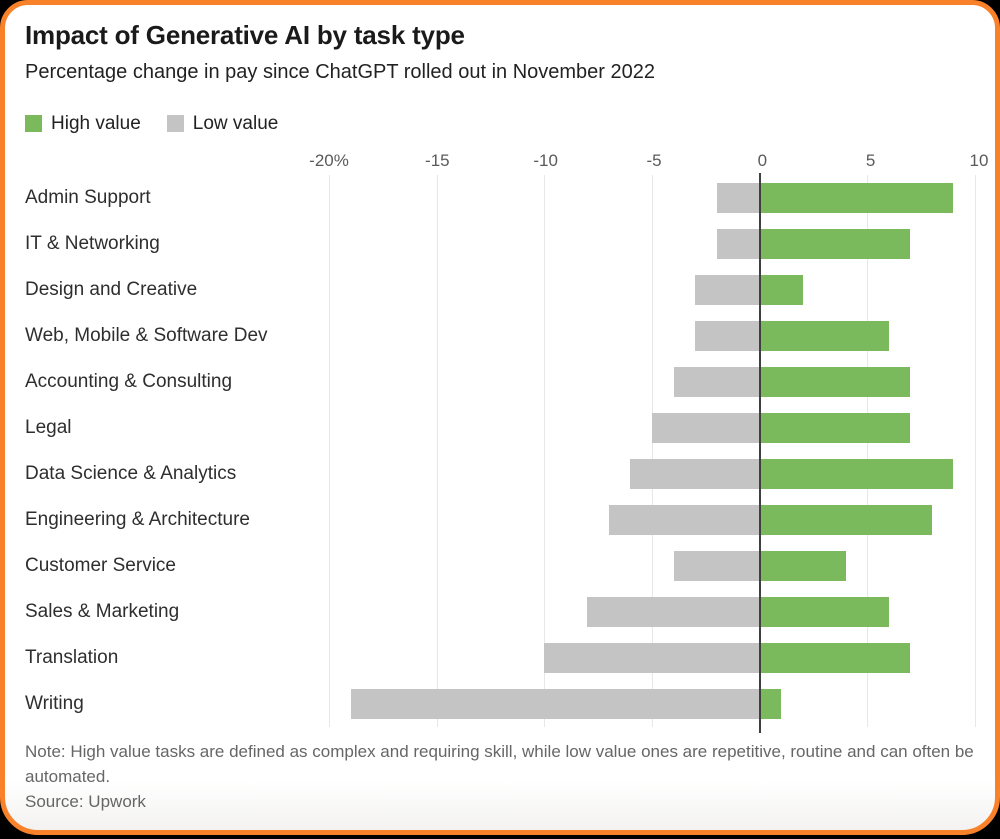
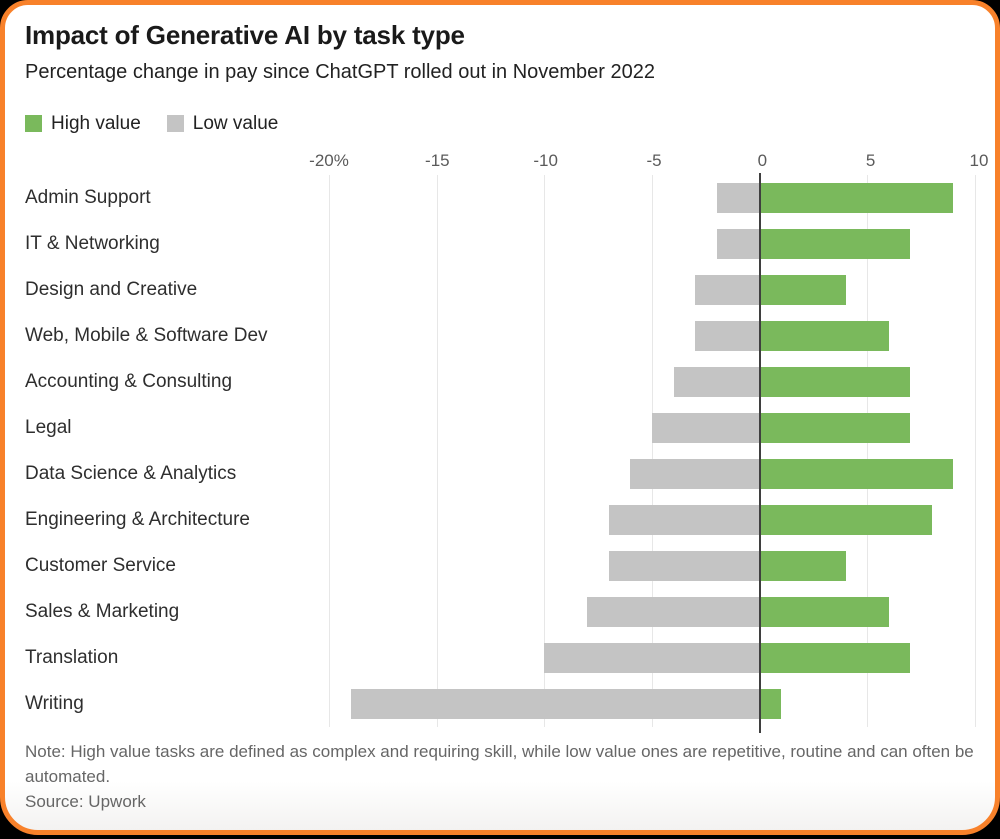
High value/Design and Creative: 2 -> 4
Low value/Customer Service: -4 -> -7
